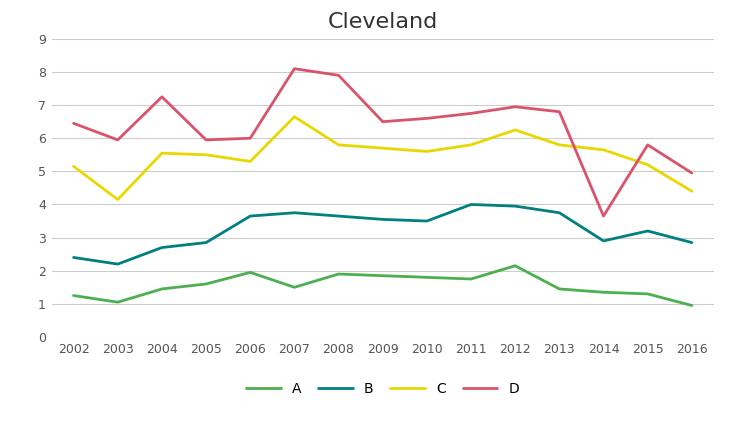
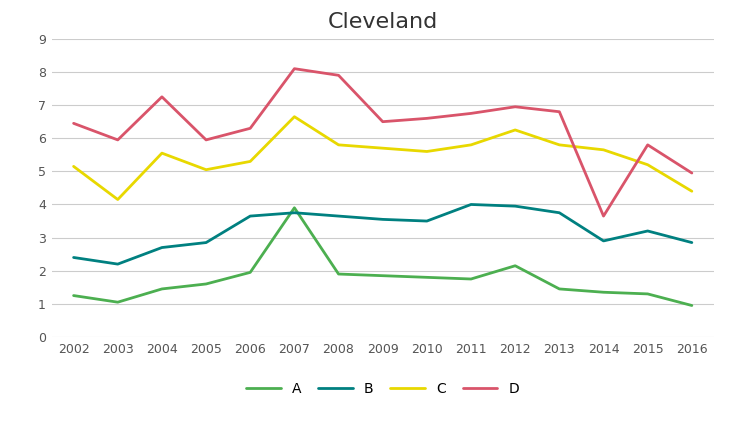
C/2005: 5.50 -> 5.05
D/2006: 6.00 -> 6.30
A/2007: 1.50 -> 3.90
